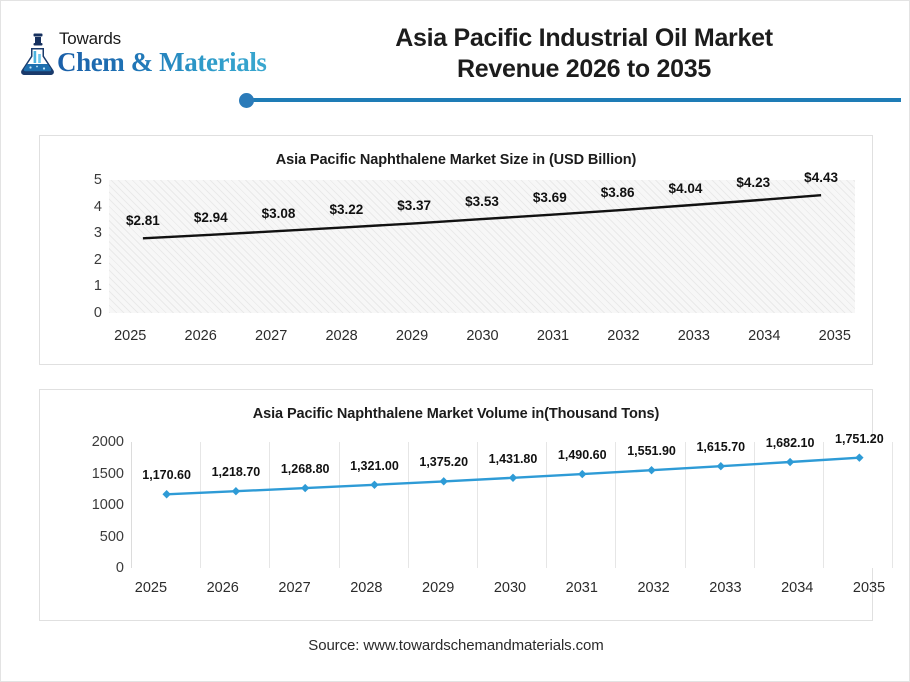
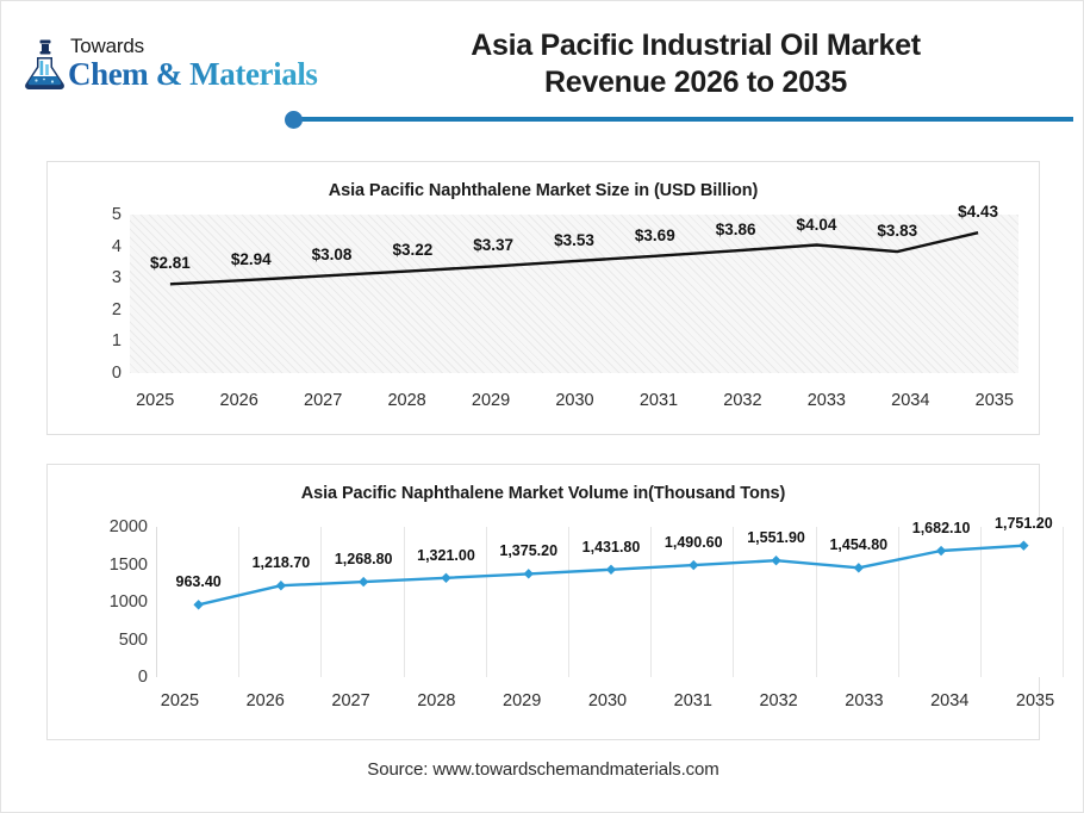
Asia Pacific Naphthalene Market Size in (USD Billion)/2034: $4.23 -> $3.83
Asia Pacific Naphthalene Market Volume in(Thousand Tons)/2025: 1,170.60 -> 963.40
Asia Pacific Naphthalene Market Volume in(Thousand Tons)/2033: 1,615.70 -> 1,454.80
